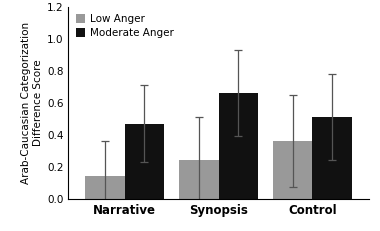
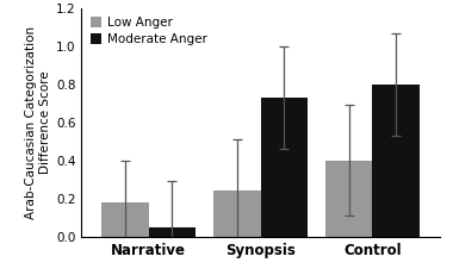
Low Anger/Narrative: 0.14 -> 0.18
Moderate Anger/Narrative: 0.47 -> 0.05
Moderate Anger/Synopsis: 0.66 -> 0.73
Low Anger/Control: 0.36 -> 0.40
Moderate Anger/Control: 0.51 -> 0.80
